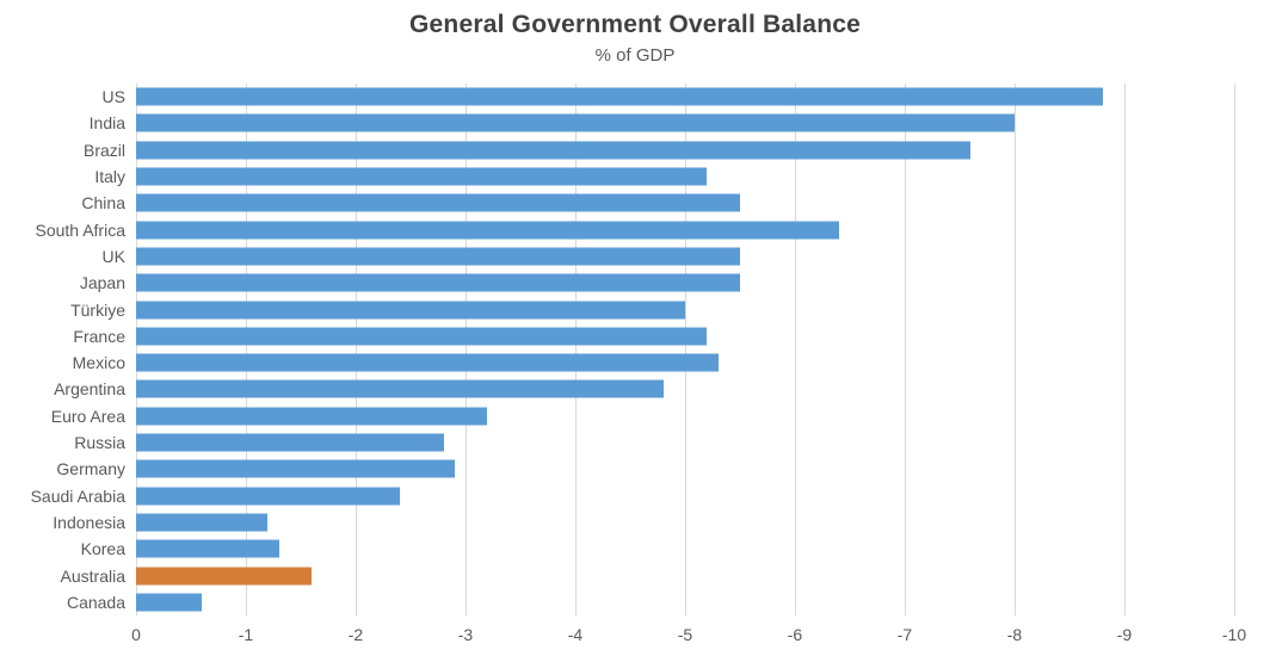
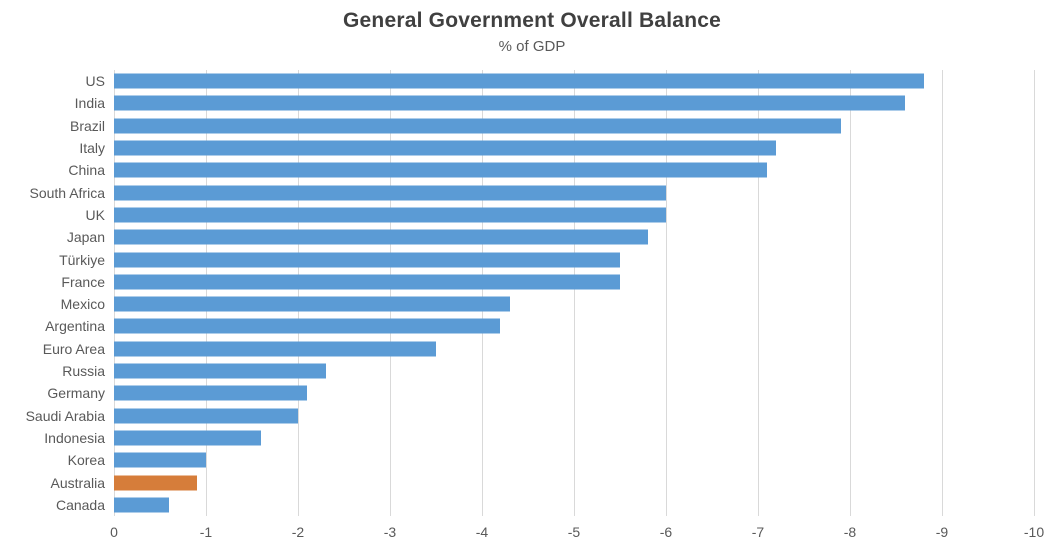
India: -8.0 -> -8.6
Brazil: -7.6 -> -7.9
Italy: -5.2 -> -7.2
China: -5.5 -> -7.1
South Africa: -6.4 -> -6.0
UK: -5.5 -> -6.0
Japan: -5.5 -> -5.8
Türkiye: -5.0 -> -5.5
France: -5.2 -> -5.5
Mexico: -5.3 -> -4.3
Argentina: -4.8 -> -4.2
Euro Area: -3.2 -> -3.5
Russia: -2.8 -> -2.3
Germany: -2.9 -> -2.1
Saudi Arabia: -2.4 -> -2.0
Indonesia: -1.2 -> -1.6
Korea: -1.3 -> -1.0
Australia: -1.6 -> -0.9
